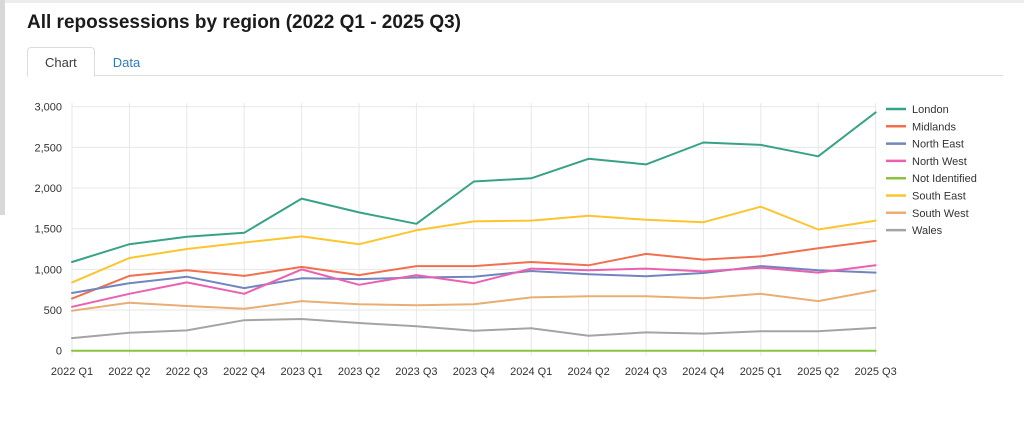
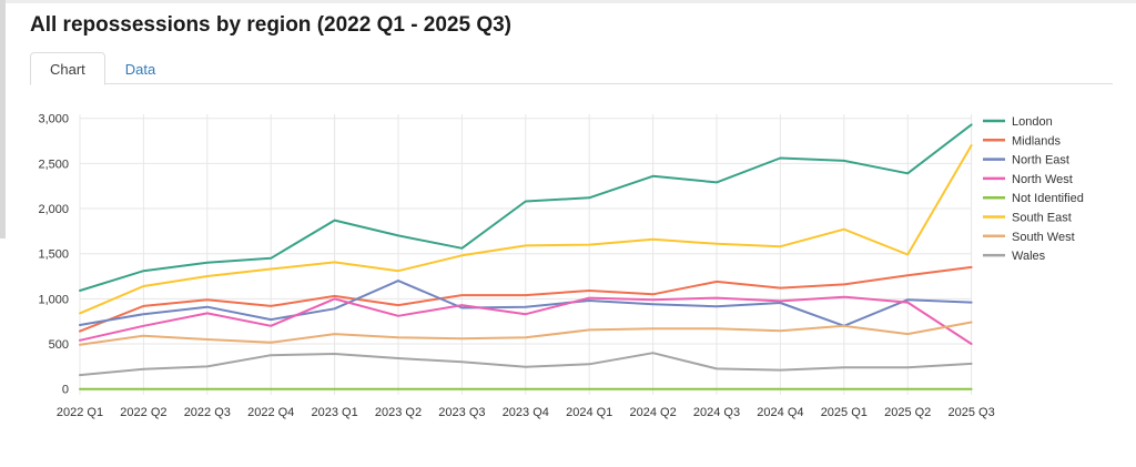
North East/2023 Q2: 900 -> 1200
Wales/2024 Q2: 200 -> 400
North East/2025 Q1: 1000 -> 700
North West/2025 Q3: 1000 -> 500
South East/2025 Q3: 1600 -> 2700
